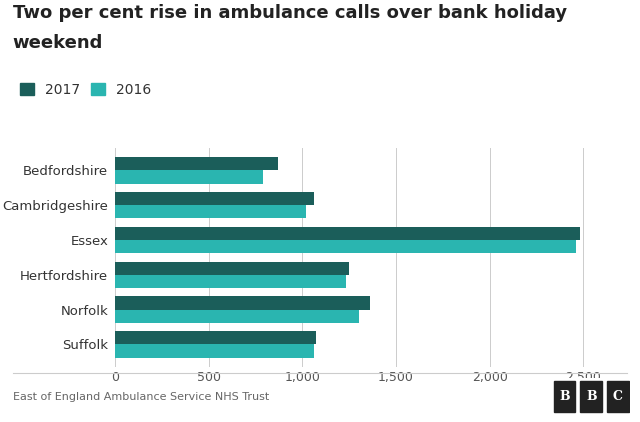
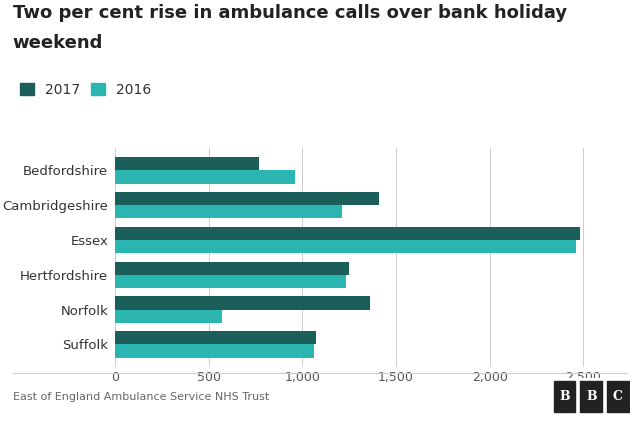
2017/Bedfordshire: 870 -> 770
2016/Bedfordshire: 790 -> 960
2017/Cambridgeshire: 1,060 -> 1,410
2016/Cambridgeshire: 1,020 -> 1,210
2016/Norfolk: 1,300 -> 570
